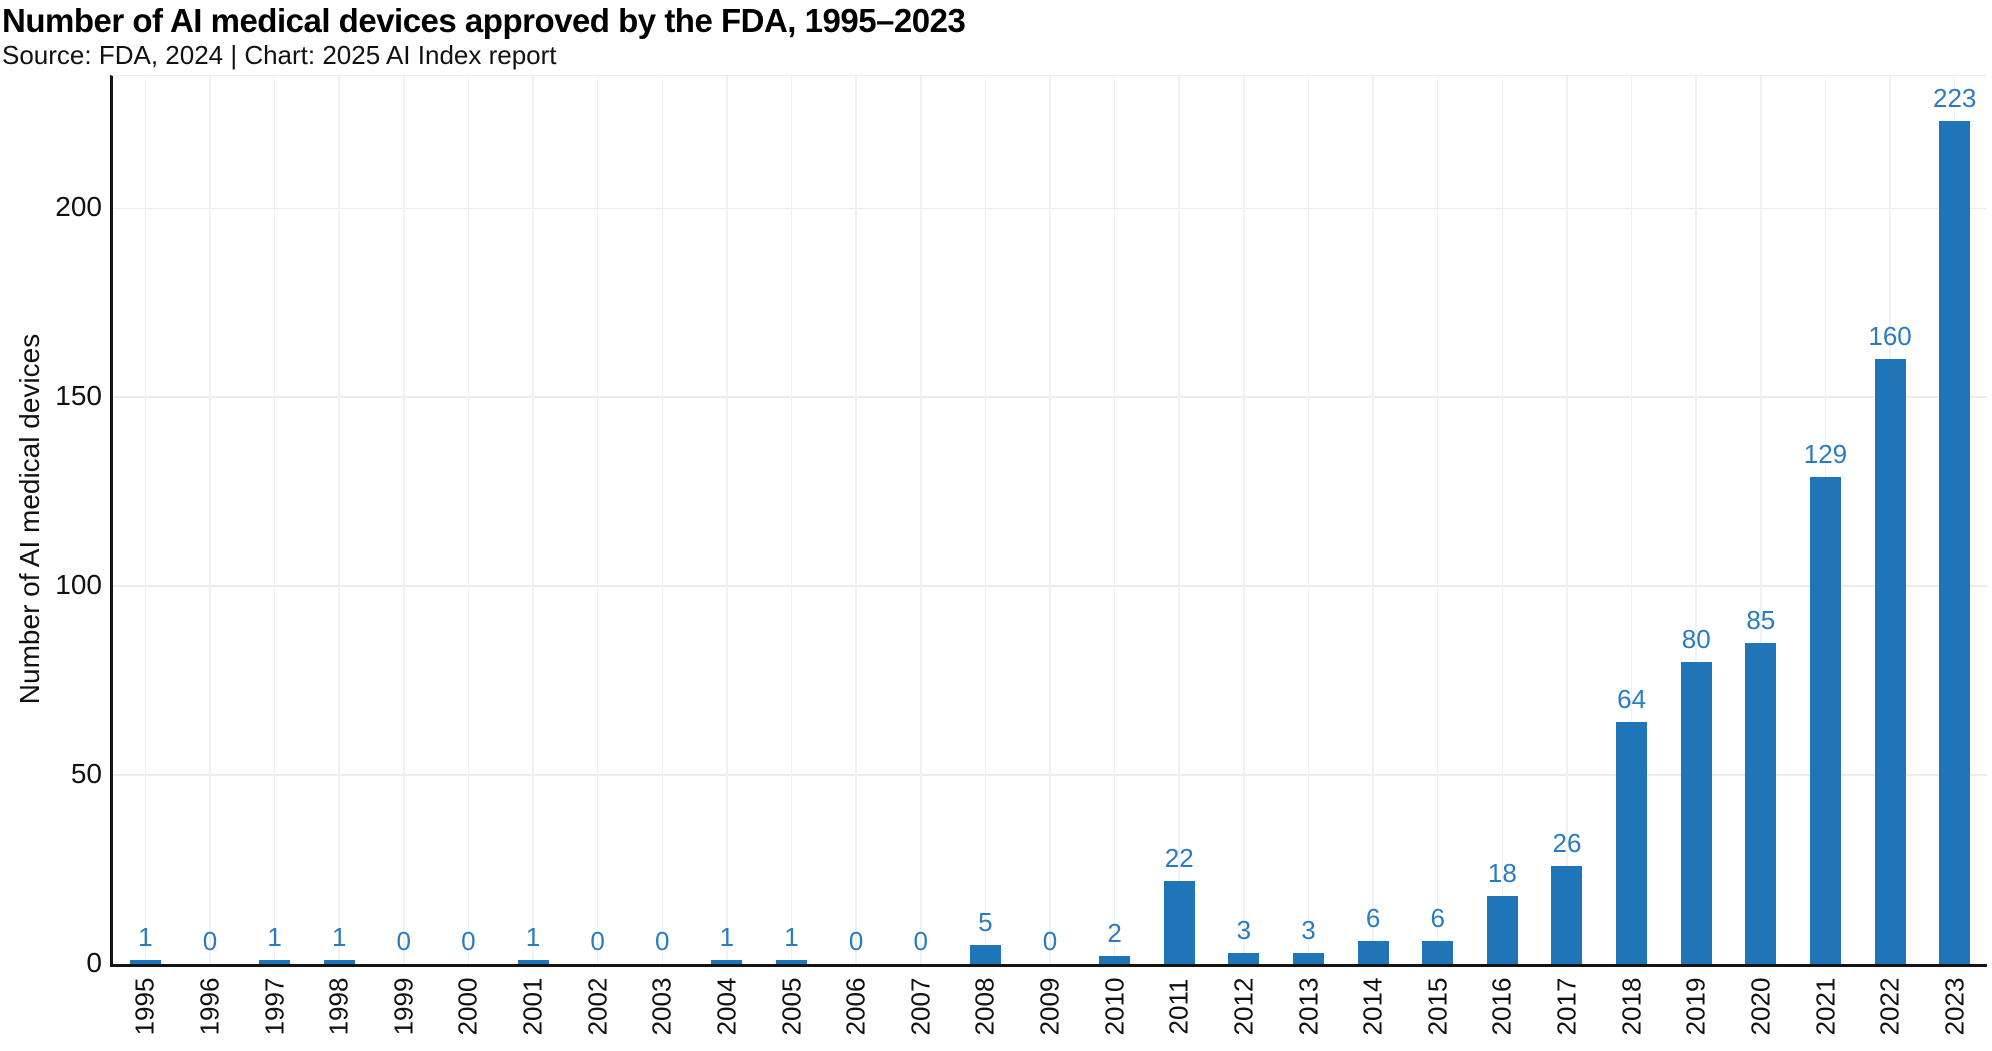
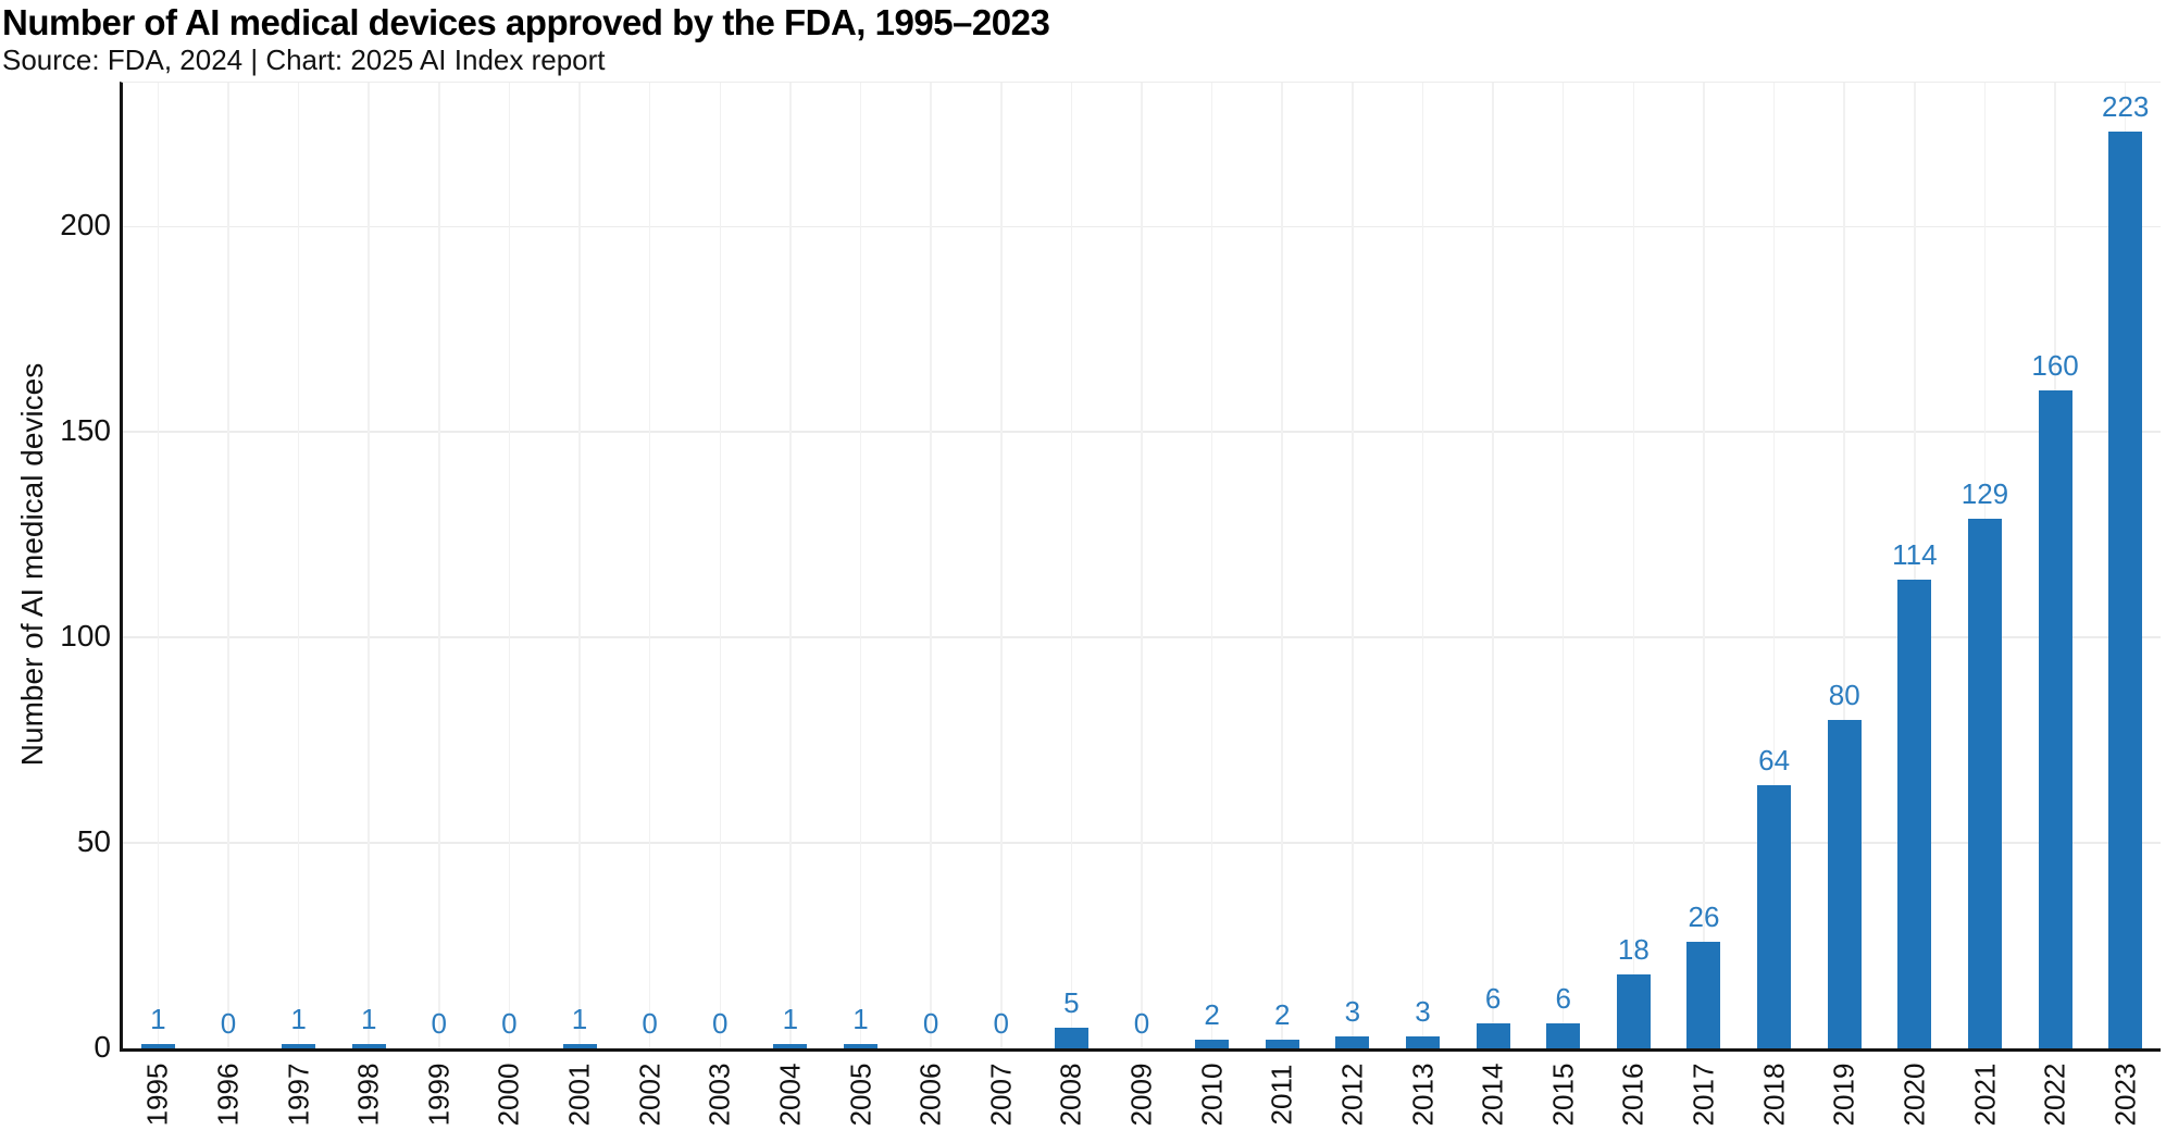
2011: 22 -> 2
2020: 85 -> 114
